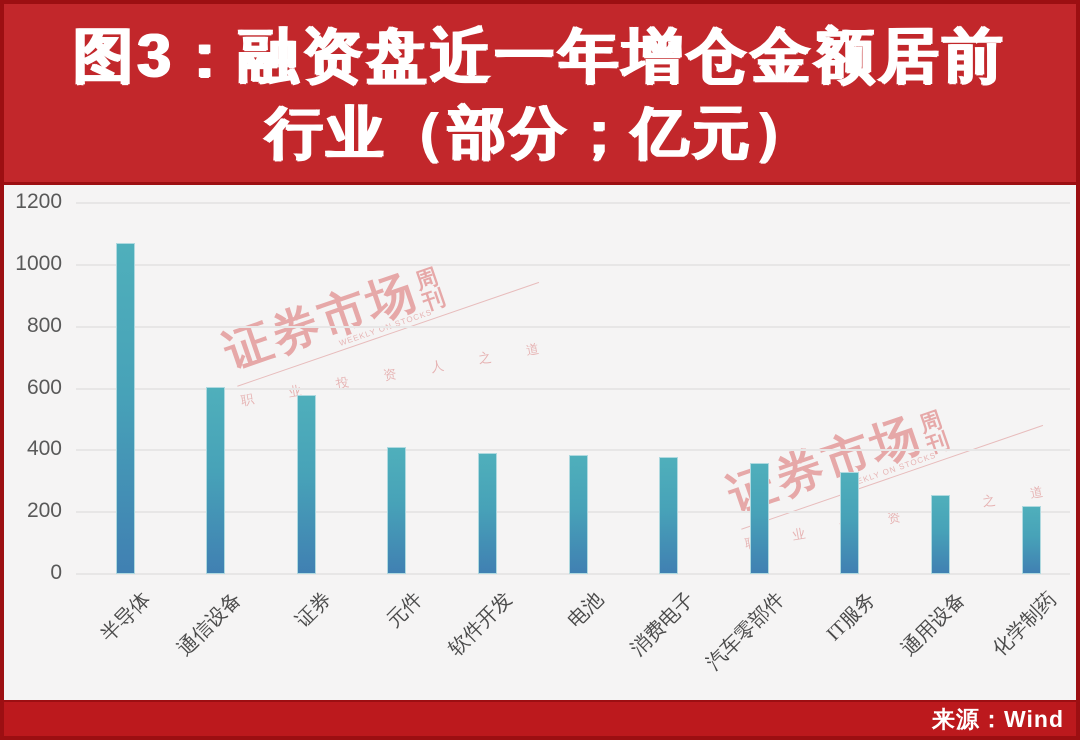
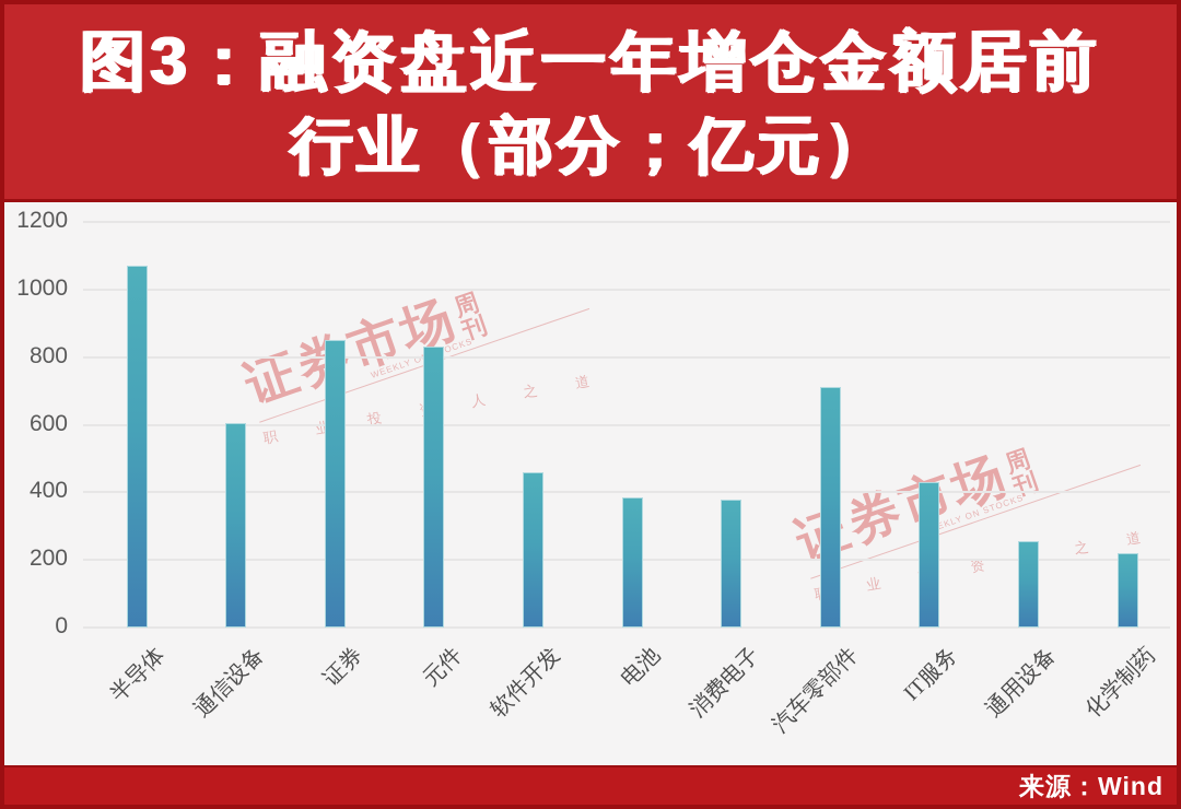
证券: 580 -> 850
元件: 410 -> 830
软件开发: 390 -> 460
汽车零部件: 360 -> 710
IT服务: 330 -> 430
